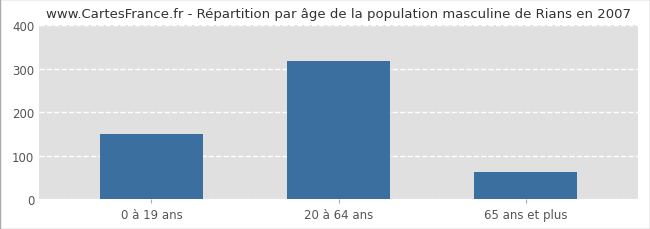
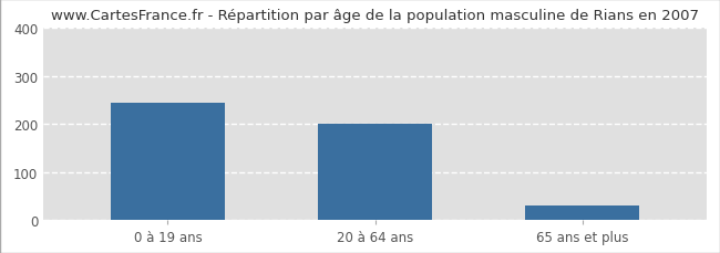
0 à 19 ans: 150 -> 245
20 à 64 ans: 318 -> 200
65 ans et plus: 62 -> 30
